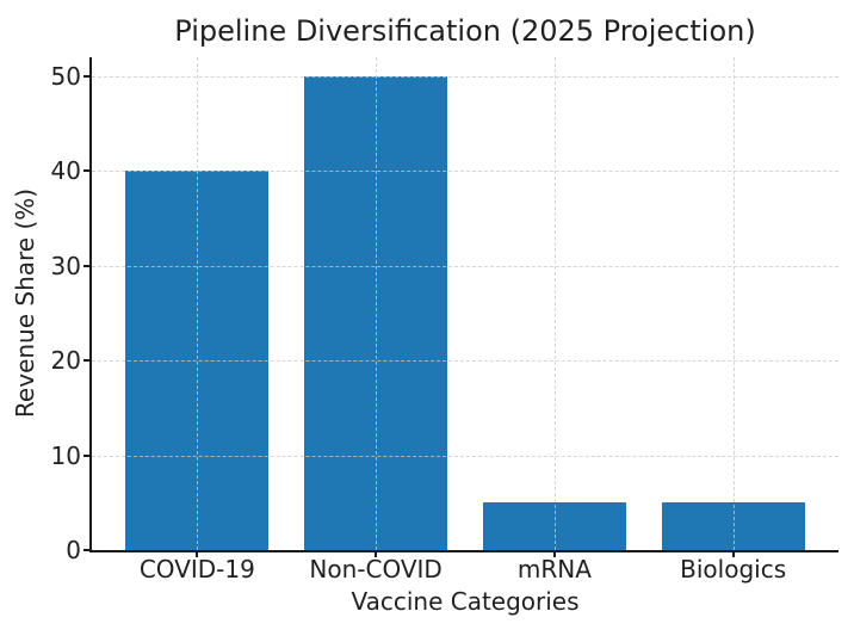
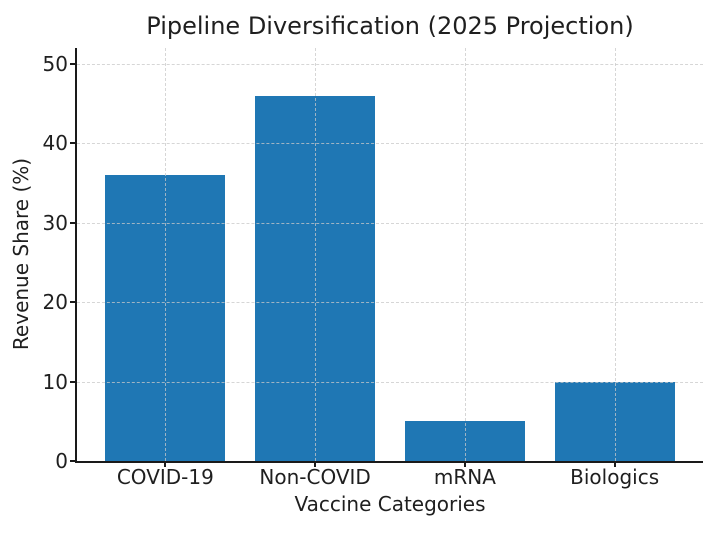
COVID-19: 40 -> 36
Non-COVID: 50 -> 46
Biologics: 5 -> 10
